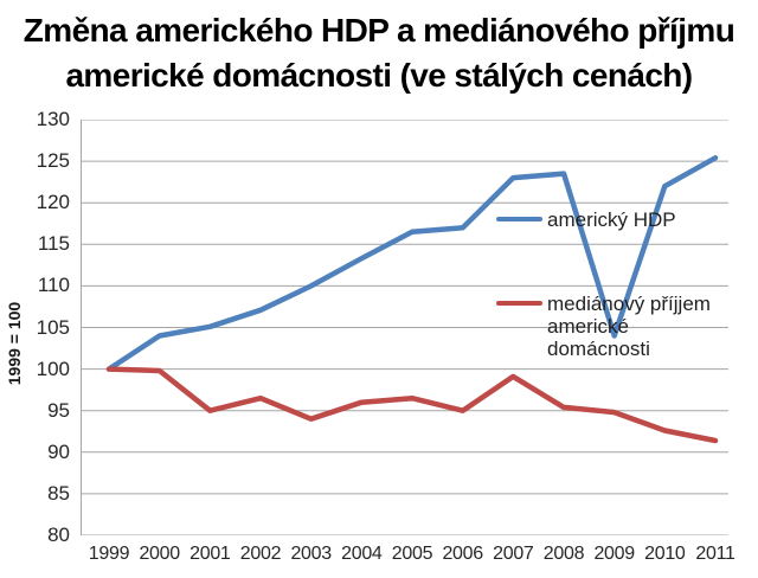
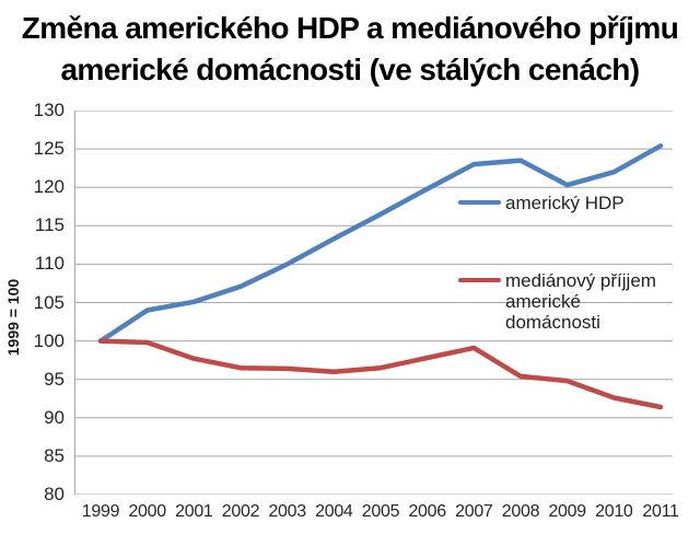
mediánový příjjem americké domácnosti/2001: 95 -> 98
mediánový příjjem americké domácnosti/2003: 94 -> 96
americký HDP/2006: 117 -> 120
mediánový příjjem americké domácnosti/2006: 95 -> 98
americký HDP/2009: 104 -> 120
